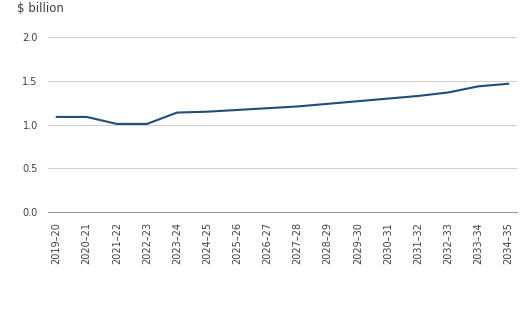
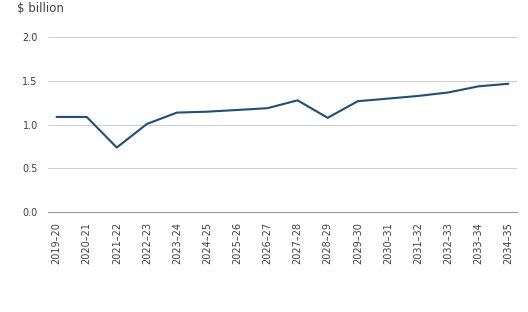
2021–22: 1.01 -> 0.74
2027–28: 1.21 -> 1.28
2028–29: 1.24 -> 1.08
